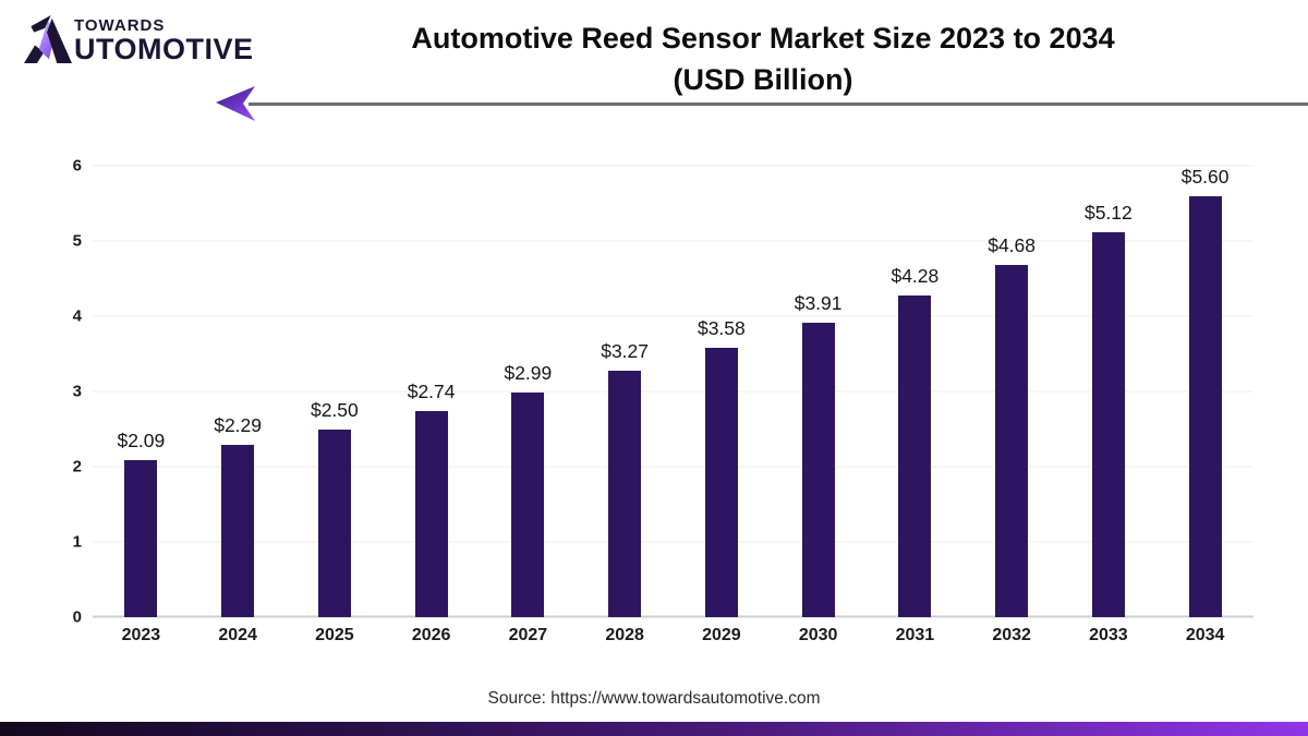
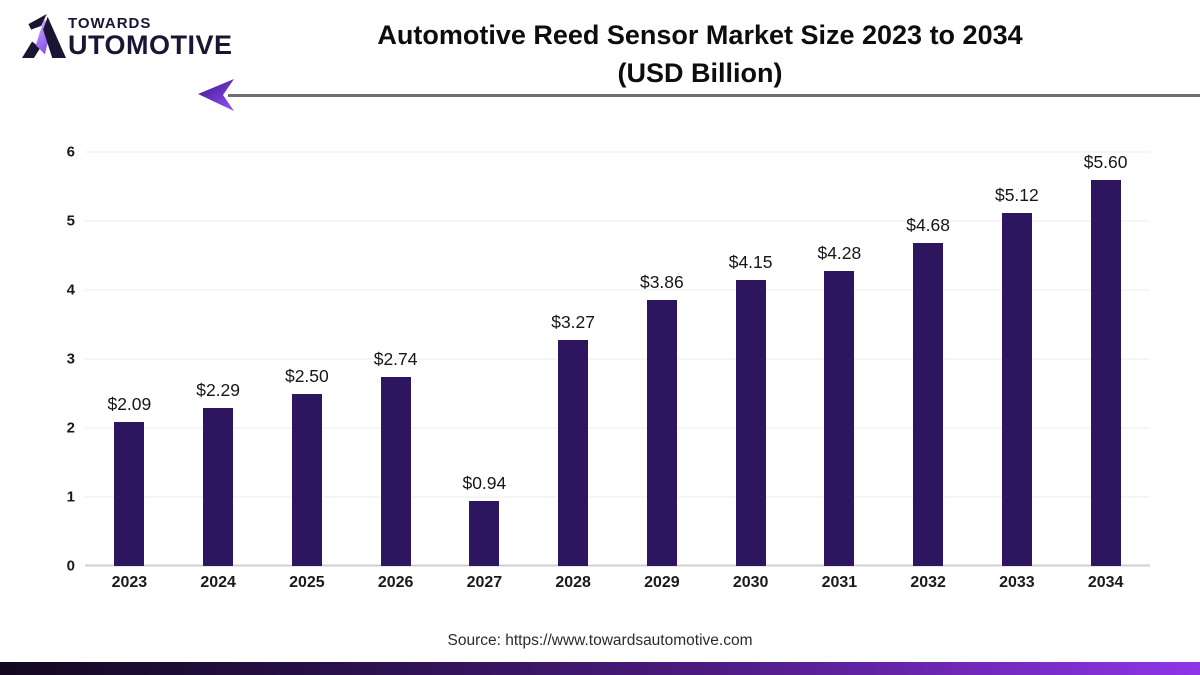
2027: $2.99 -> $0.94
2029: $3.58 -> $3.86
2030: $3.91 -> $4.15
